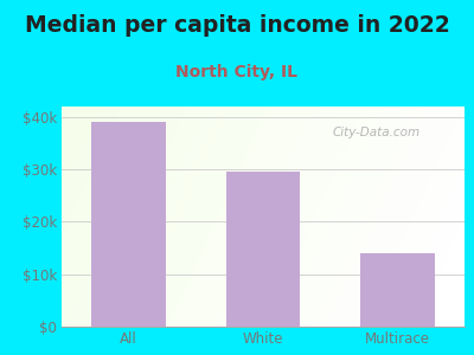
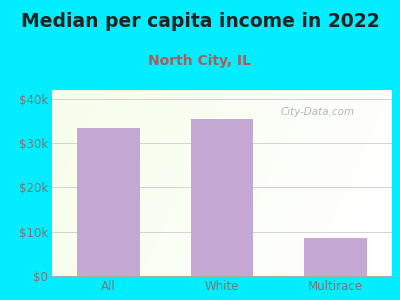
All: $39.0k -> $33.5k
White: $29.5k -> $35.5k
Multirace: $14.0k -> $8.5k
